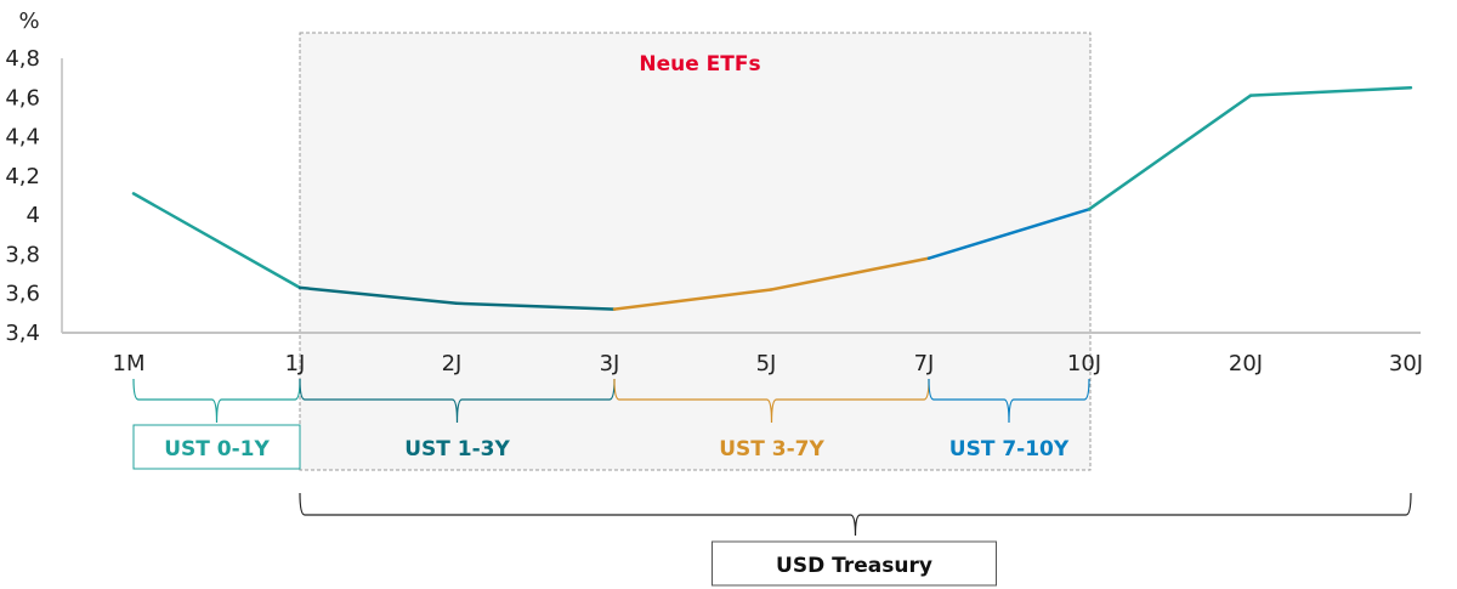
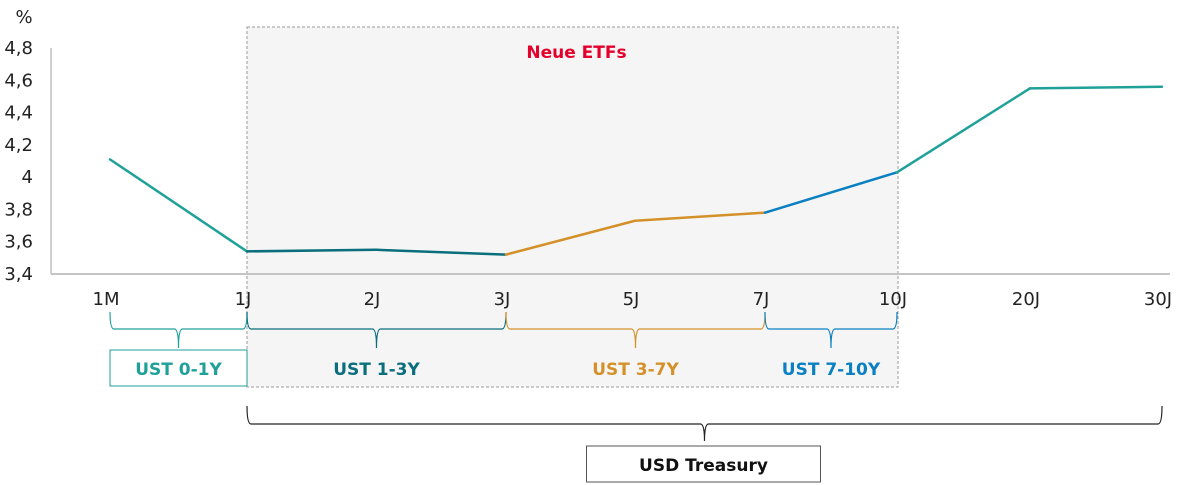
1J: 3,63 -> 3,54
5J: 3,62 -> 3,73
20J: 4,61 -> 4,55
30J: 4,65 -> 4,56
